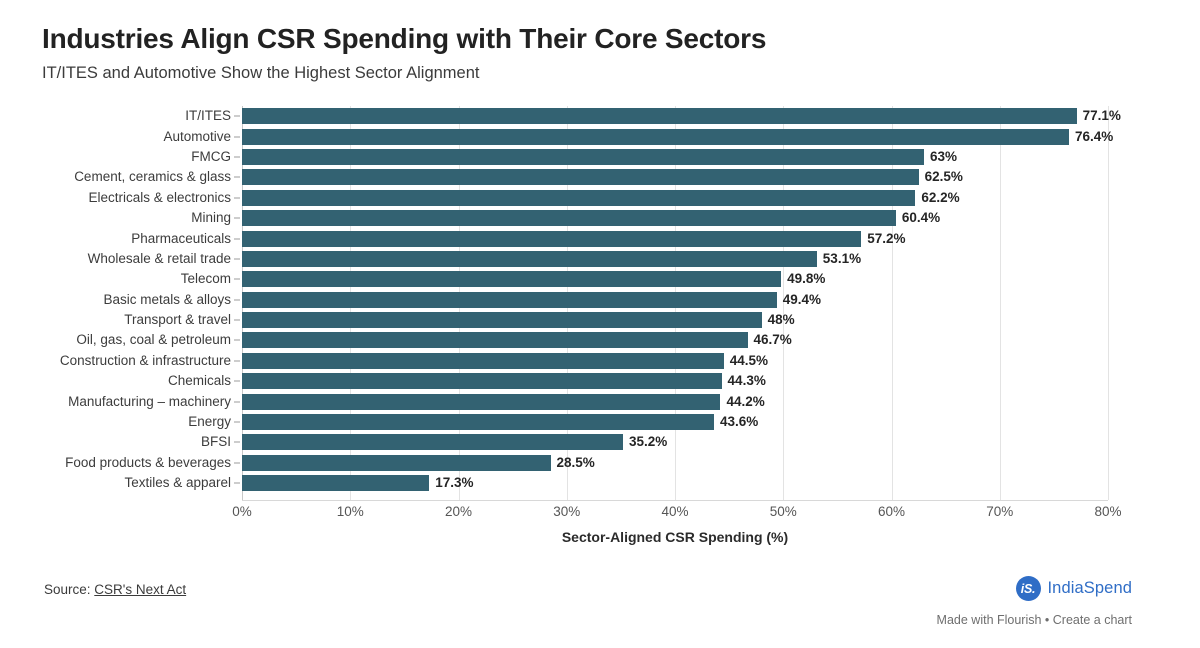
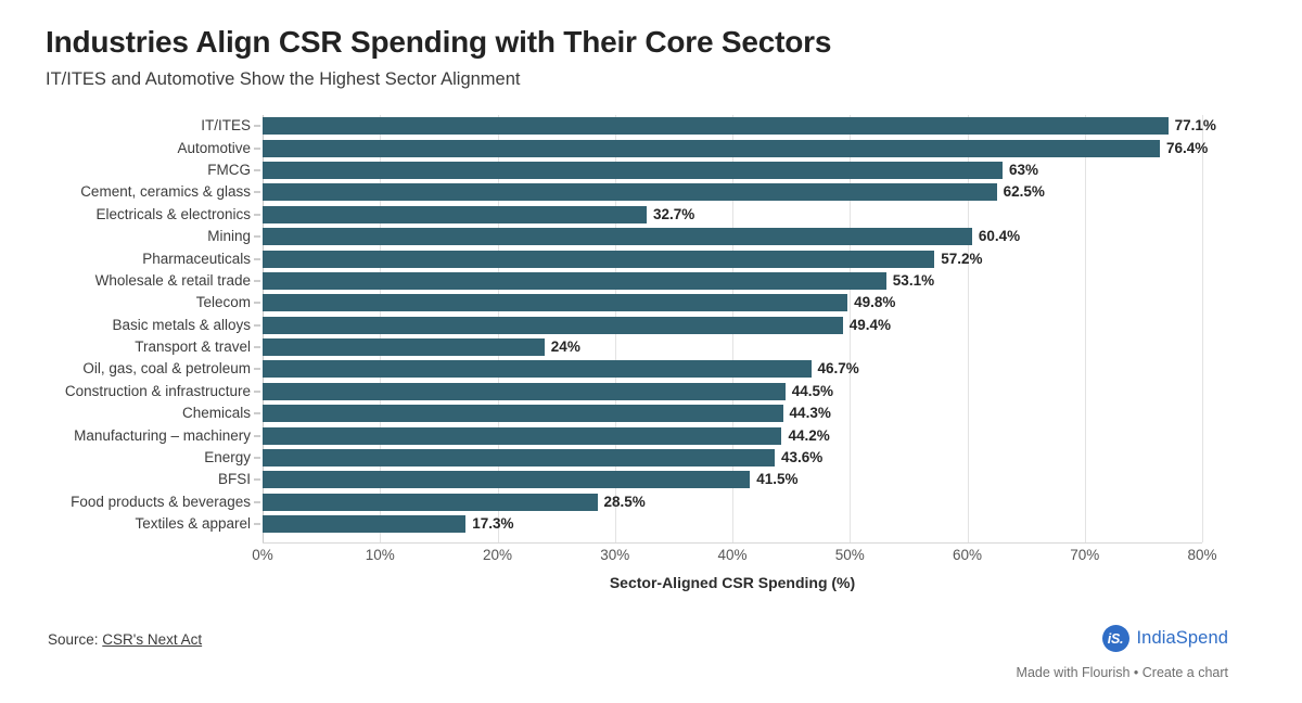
Electricals & electronics: 62.2% -> 32.7%
Transport & travel: 48% -> 24%
BFSI: 35.2% -> 41.5%
